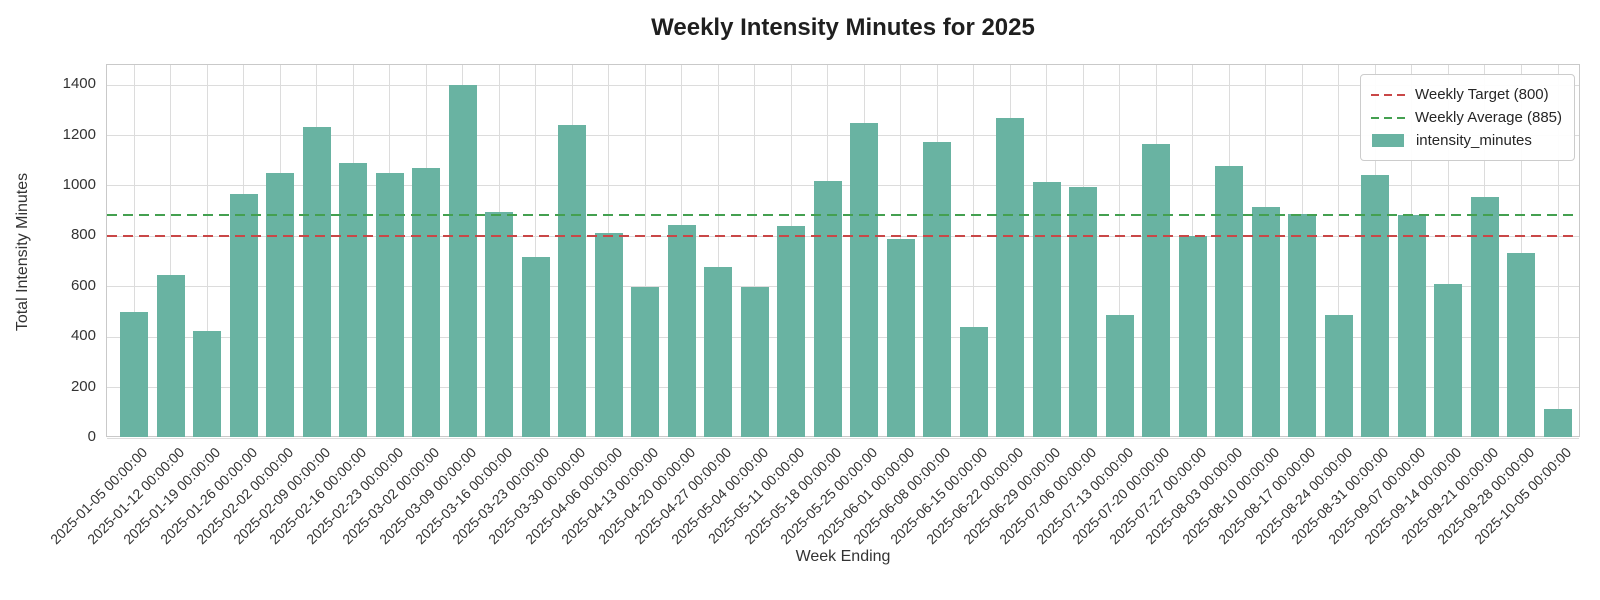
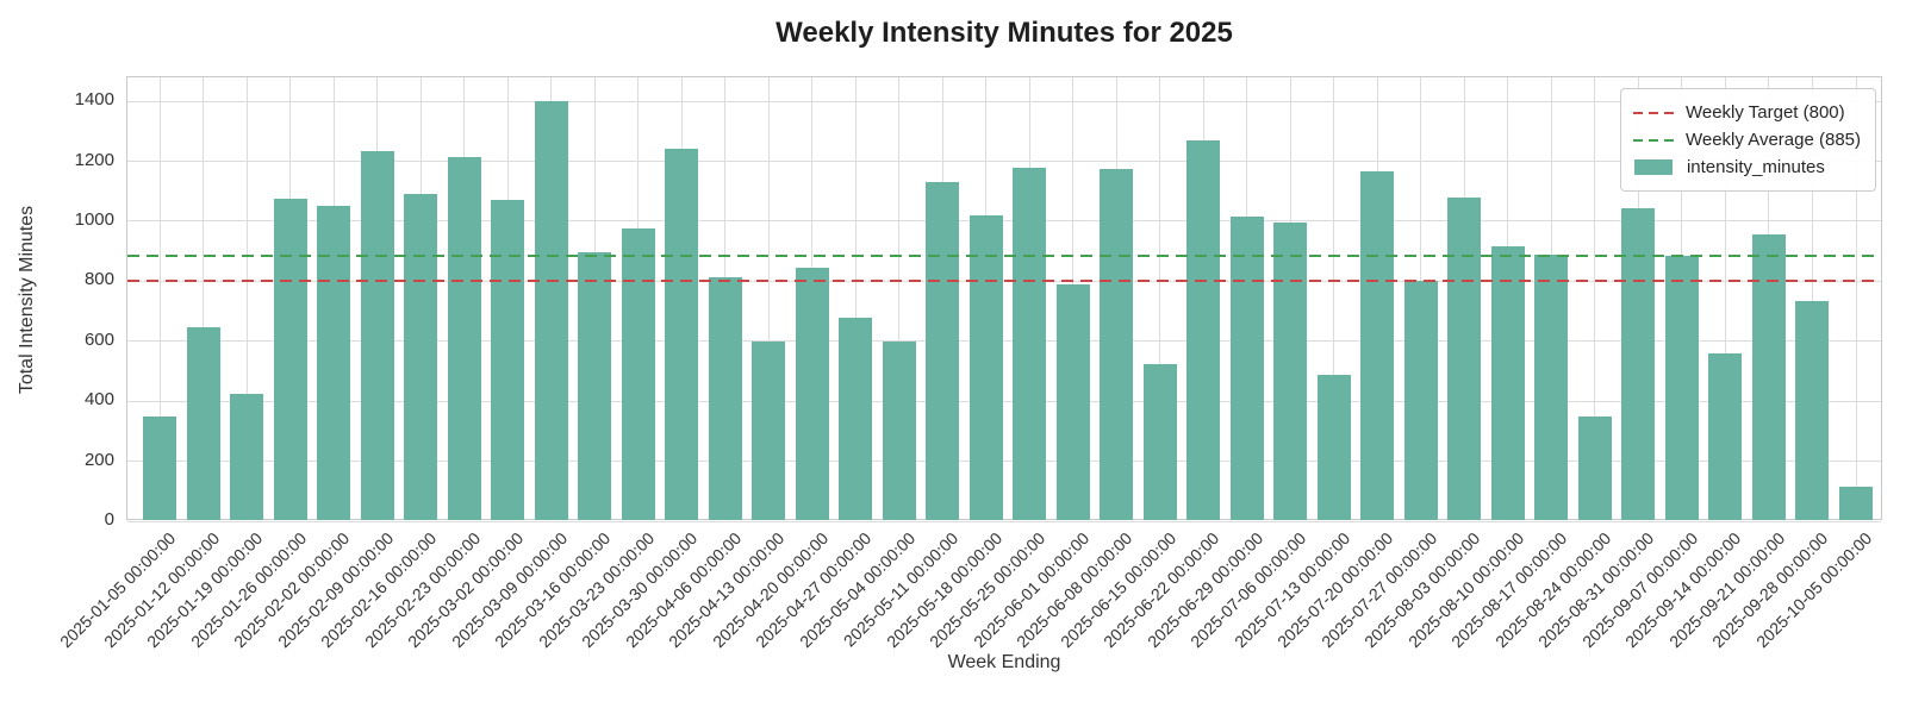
2025-01-05 00:00:00: 500 -> 350
2025-01-26 00:00:00: 970 -> 1080
2025-02-23 00:00:00: 1050 -> 1220
2025-03-23 00:00:00: 720 -> 980
2025-05-11 00:00:00: 840 -> 1130
2025-05-25 00:00:00: 1250 -> 1180
2025-06-15 00:00:00: 440 -> 520
2025-08-24 00:00:00: 490 -> 350
2025-09-14 00:00:00: 610 -> 560
